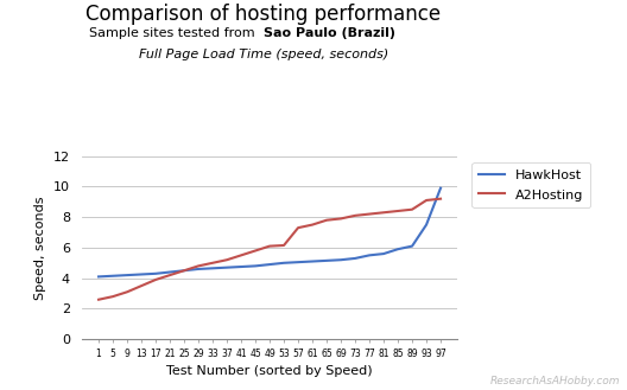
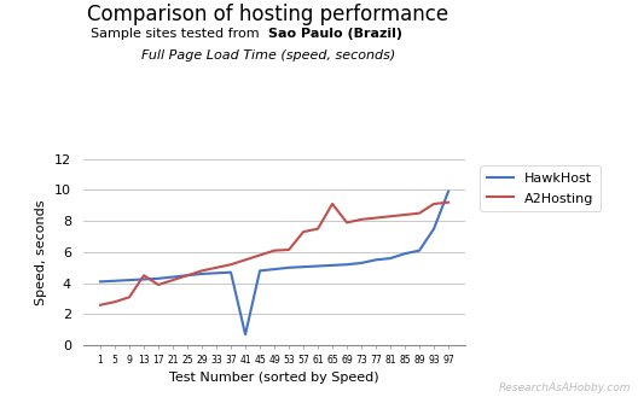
A2Hosting/13: 3.5 -> 4.5
HawkHost/41: 4.8 -> 0.7
A2Hosting/65: 7.8 -> 9.1
